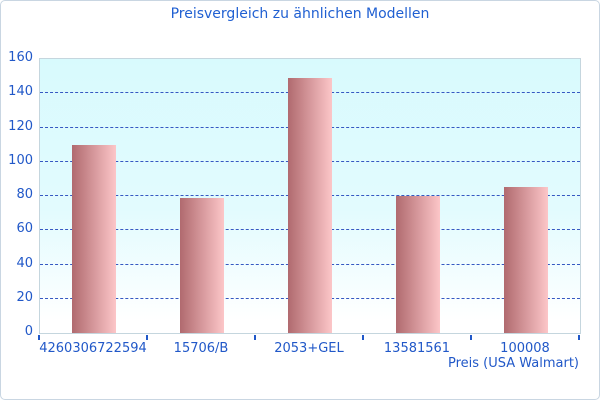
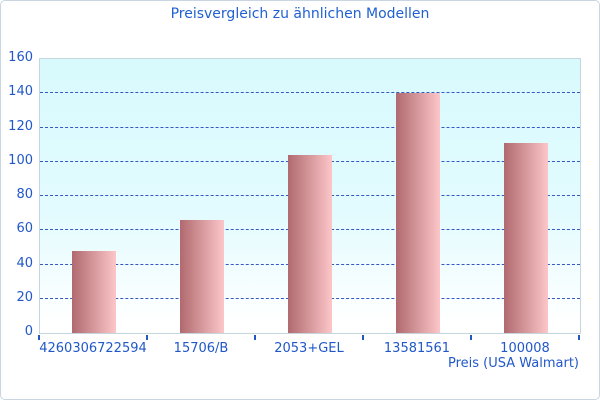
4260306722594: 110 -> 48
15706/B: 79 -> 66
2053+GEL: 149 -> 104
13581561: 80 -> 140
100008: 85 -> 111
